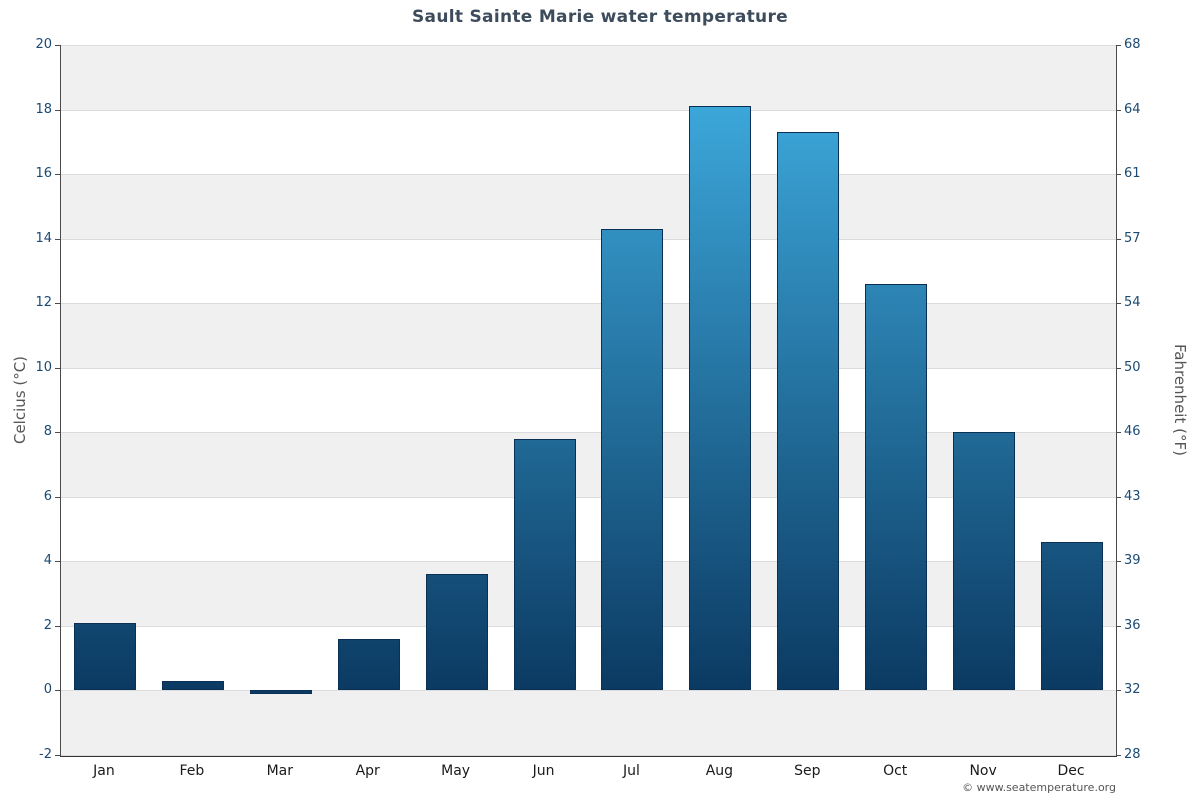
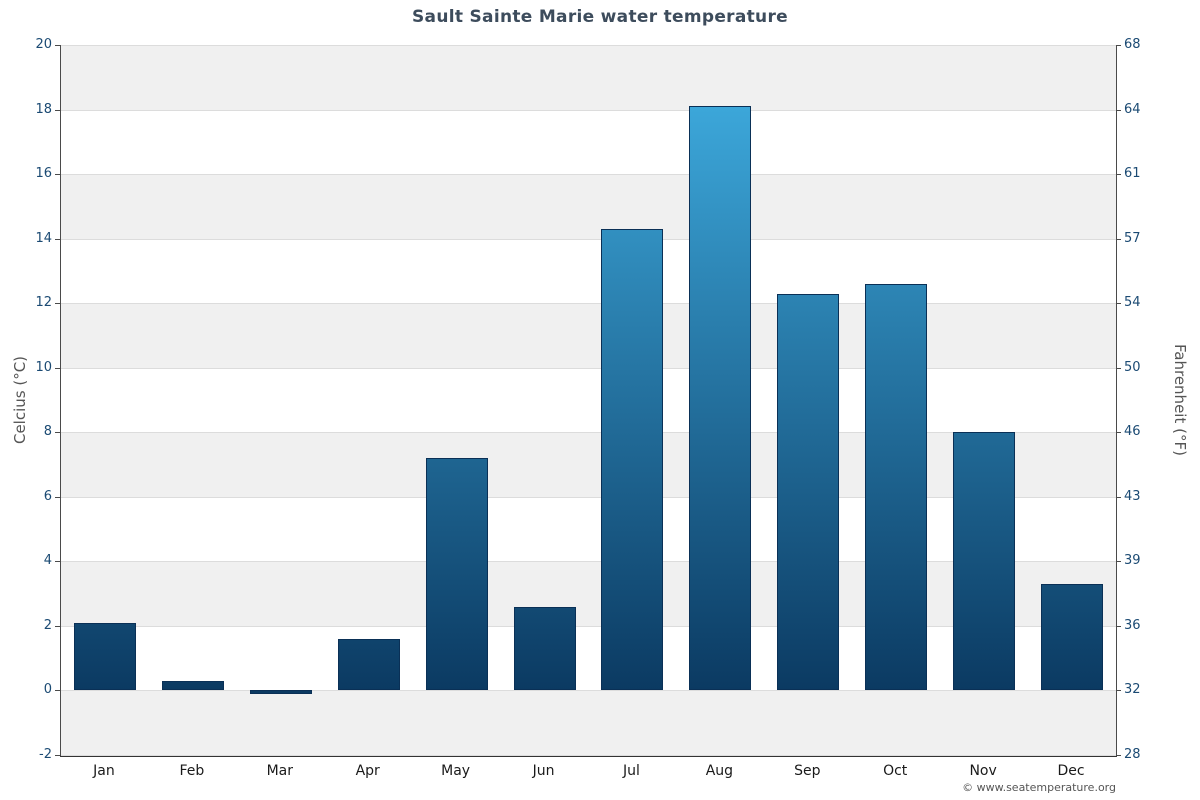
May: 3.6 -> 7.2
Jun: 7.8 -> 2.6
Sep: 17.3 -> 12.3
Dec: 4.6 -> 3.3
